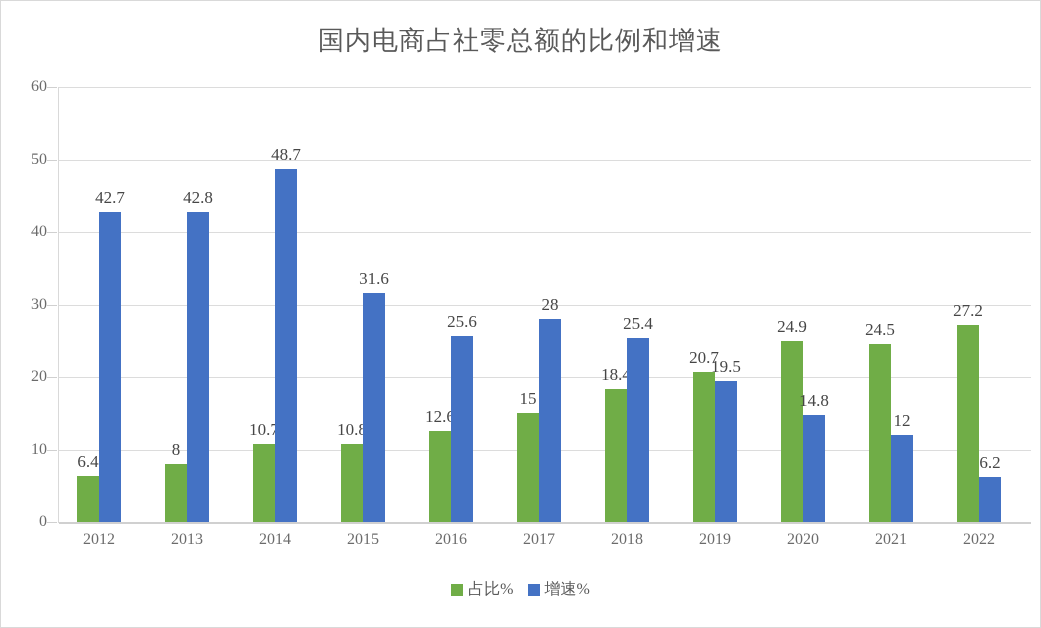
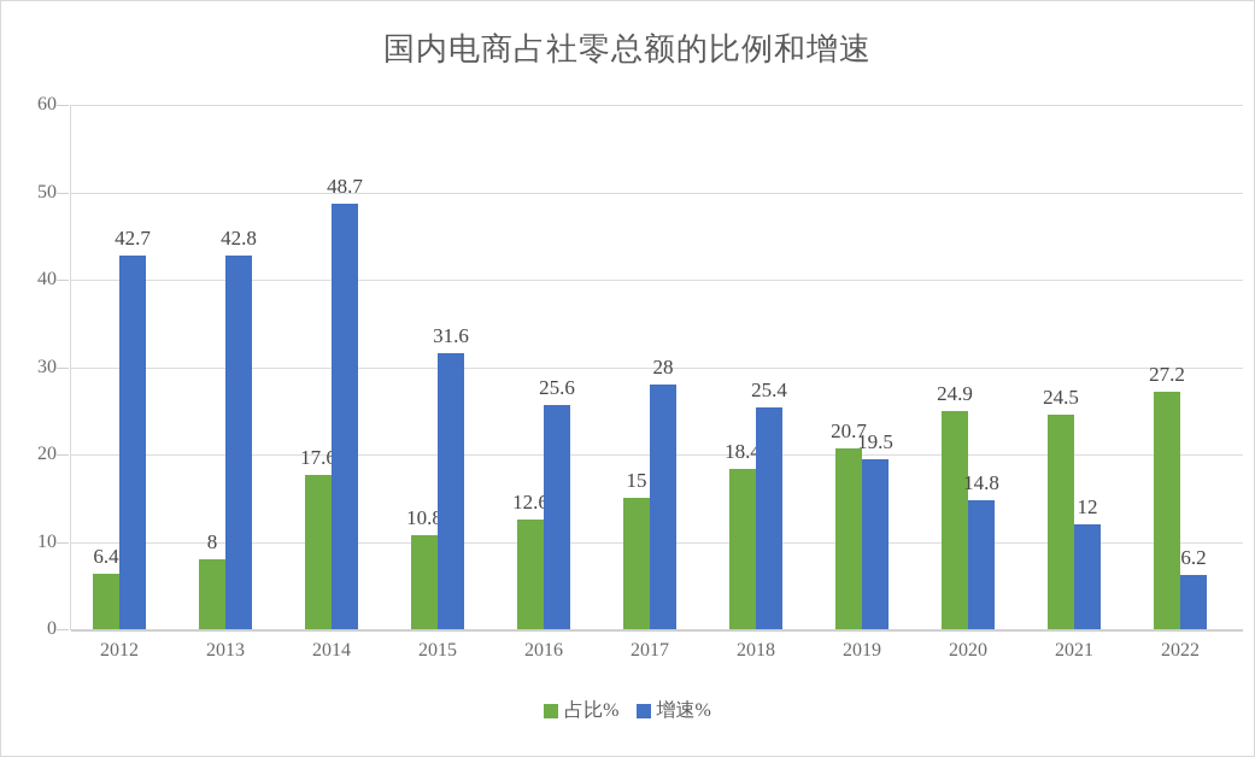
占比%/2014: 10.7 -> 17.6
